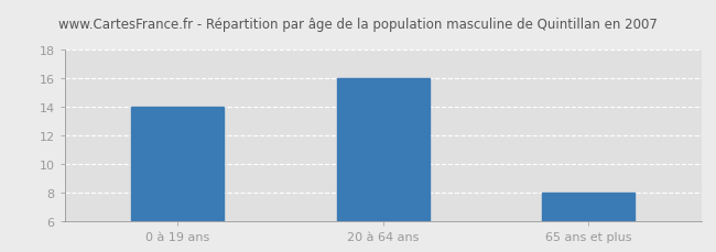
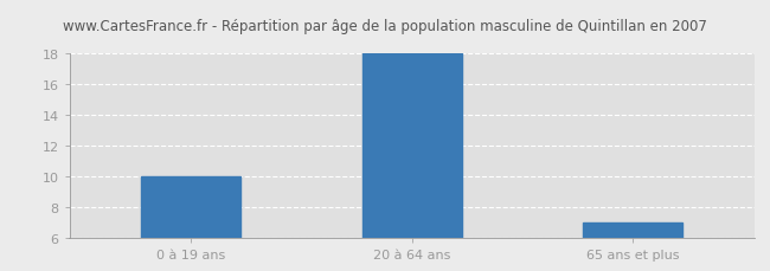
0 à 19 ans: 14 -> 10
20 à 64 ans: 16 -> 18
65 ans et plus: 8 -> 7
